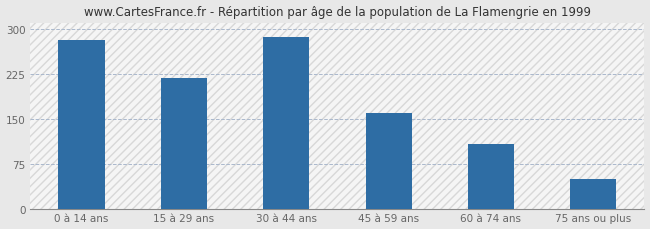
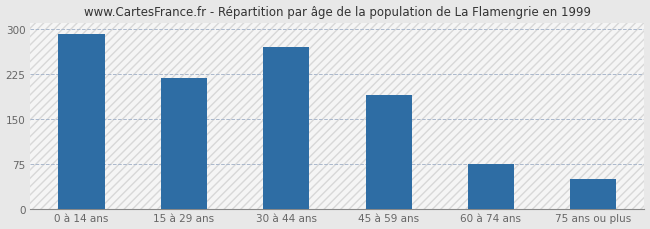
0 à 14 ans: 282 -> 292
30 à 44 ans: 287 -> 270
45 à 59 ans: 160 -> 190
60 à 74 ans: 107 -> 74
